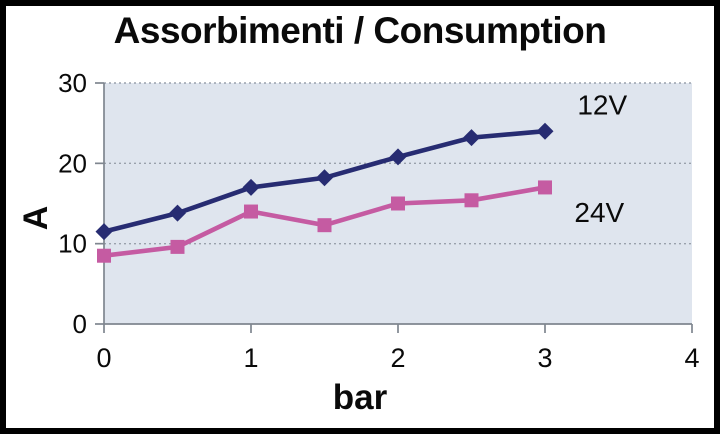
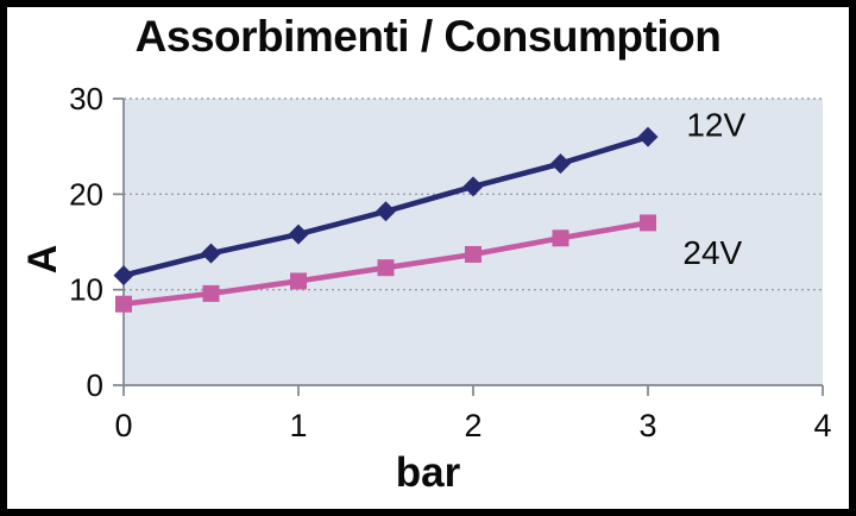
12V/1: 17 -> 16
24V/1: 14 -> 11
24V/2: 15 -> 14
12V/3: 24 -> 26
